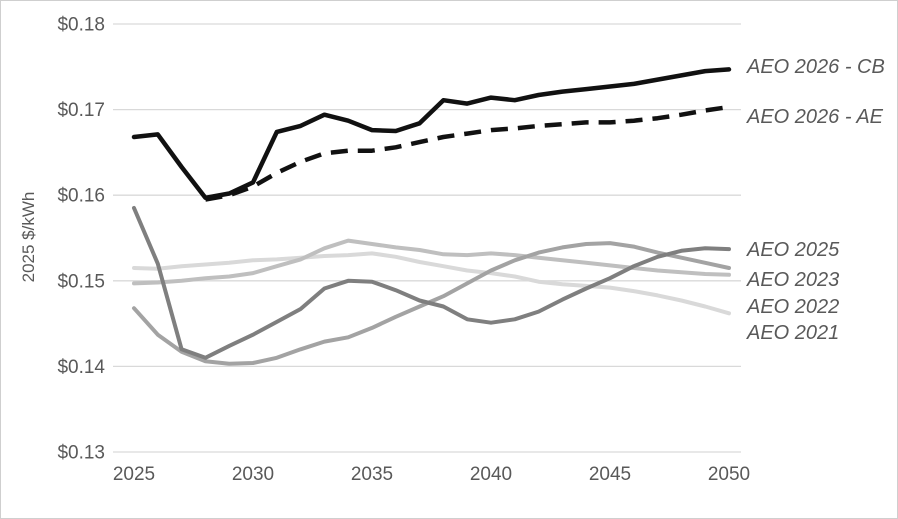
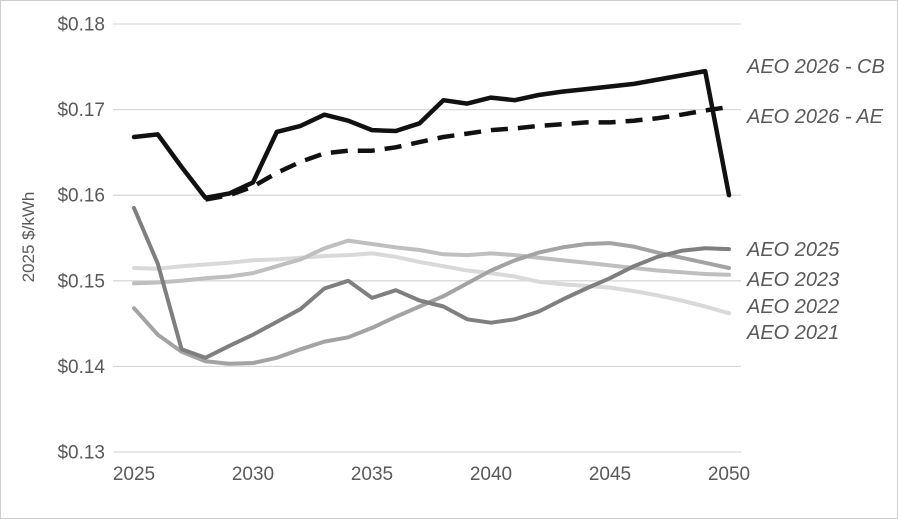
AEO 2025/2035: $0.150 -> $0.148
AEO 2026 - CB/2050: $0.175 -> $0.160
